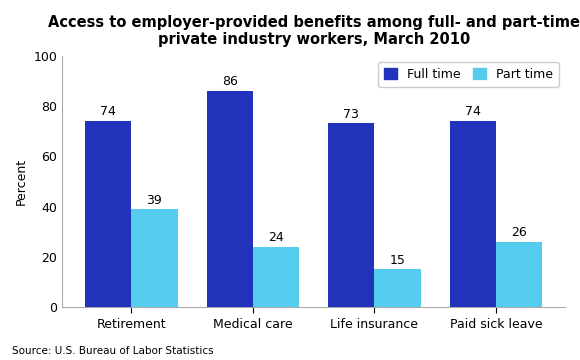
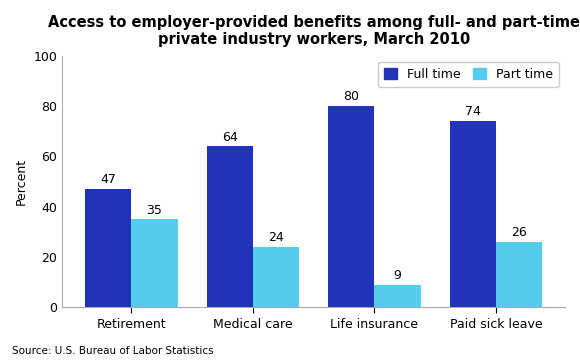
Full time/Retirement: 74 -> 47
Part time/Retirement: 39 -> 35
Full time/Medical care: 86 -> 64
Full time/Life insurance: 73 -> 80
Part time/Life insurance: 15 -> 9
